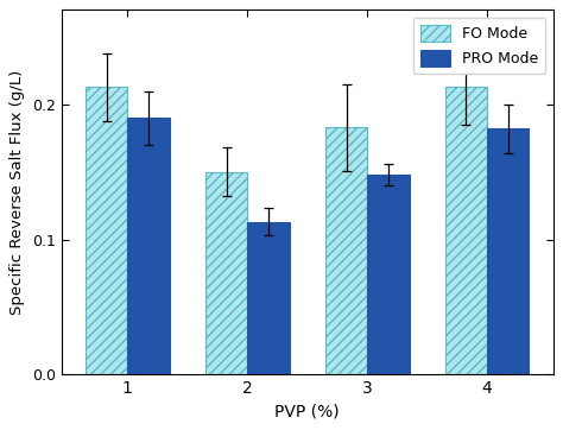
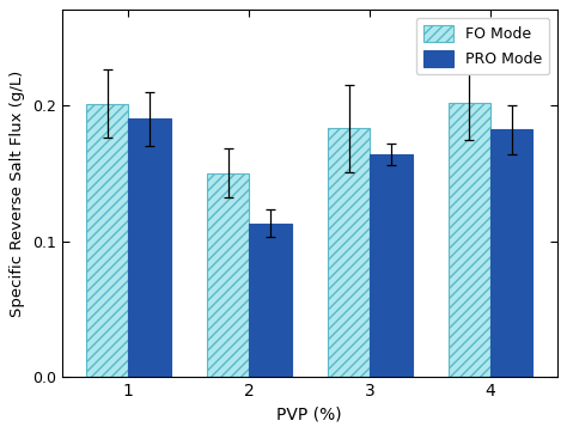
FO Mode/1: 0.213 -> 0.201
PRO Mode/3: 0.148 -> 0.164
FO Mode/4: 0.213 -> 0.202
